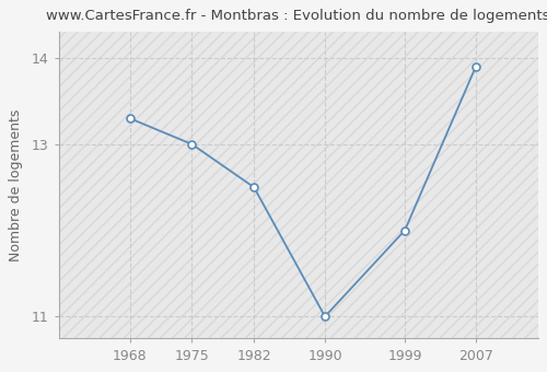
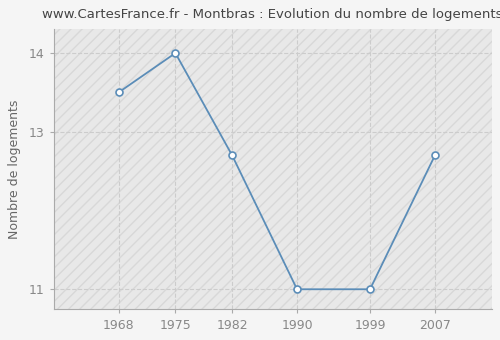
1968: 13.3 -> 13.5
1975: 13.0 -> 14.0
1982: 12.5 -> 12.7
1999: 12.0 -> 11.0
2007: 13.9 -> 12.7
